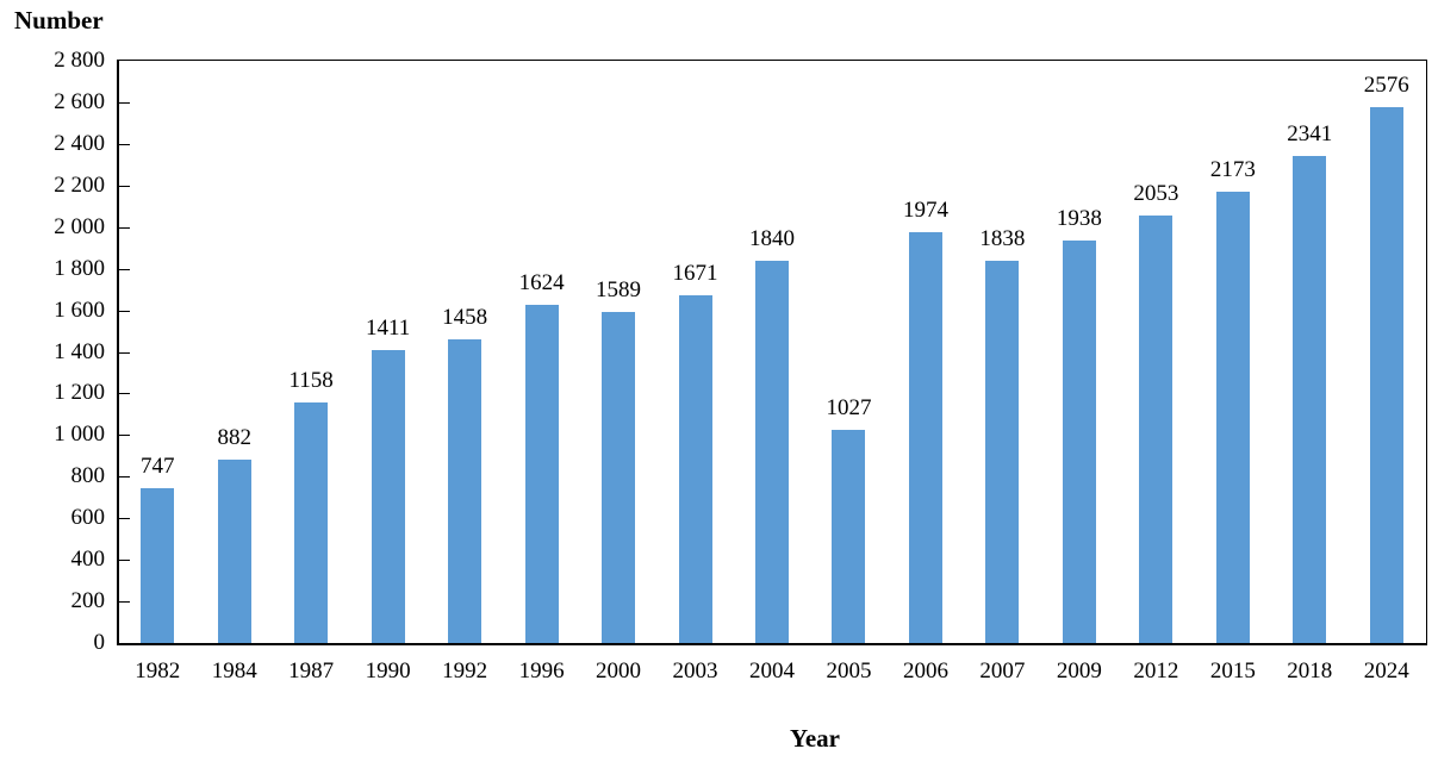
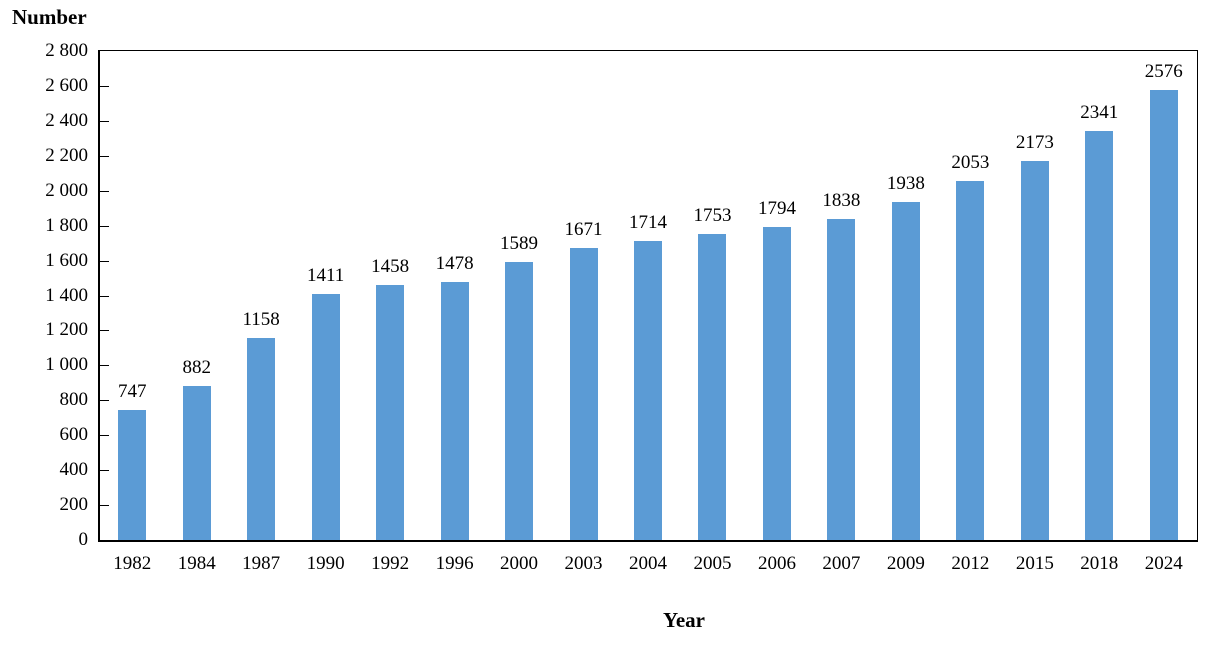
1996: 1624 -> 1478
2004: 1840 -> 1714
2005: 1027 -> 1753
2006: 1974 -> 1794
